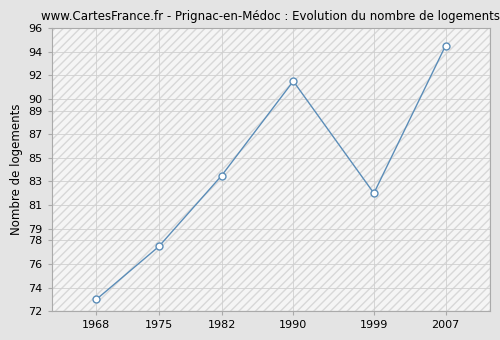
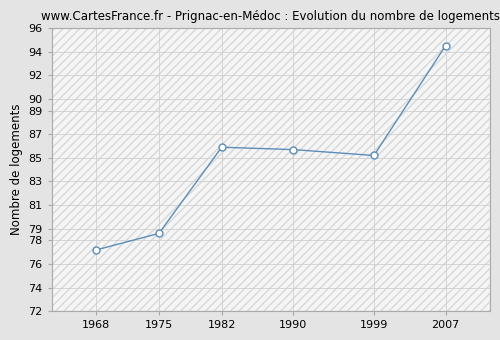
1968: 73.0 -> 77.2
1975: 77.5 -> 78.6
1982: 83.5 -> 85.9
1990: 91.5 -> 85.7
1999: 82.0 -> 85.2
